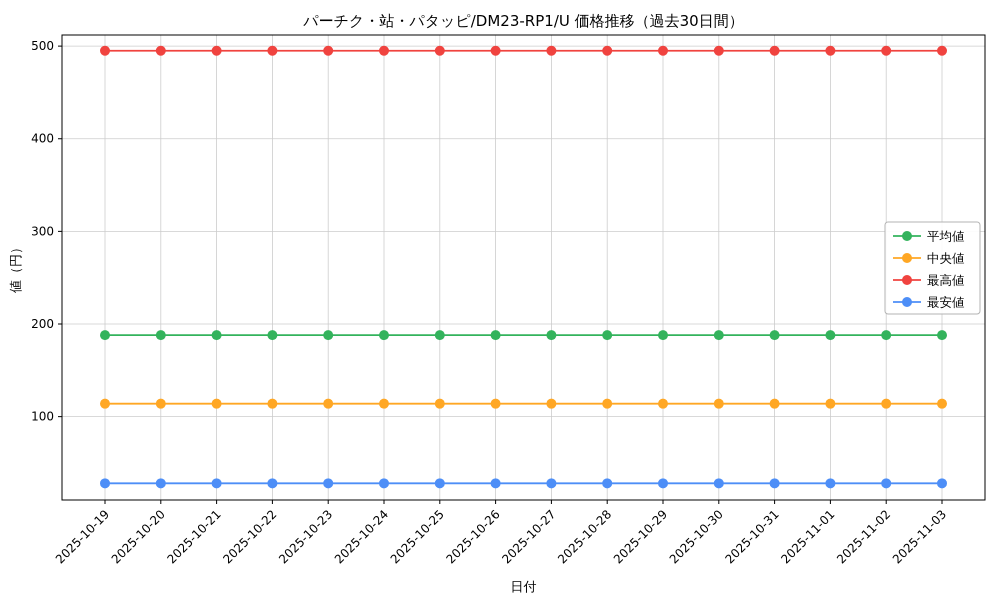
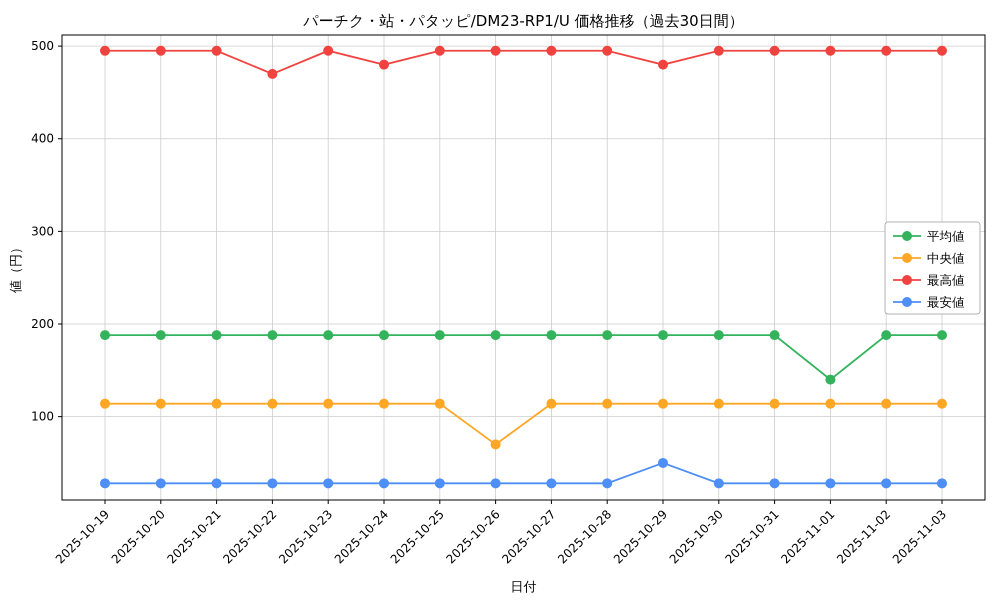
最高値/2025-10-22: 500 -> 470
最高値/2025-10-24: 500 -> 480
中央値/2025-10-26: 110 -> 70
最高値/2025-10-29: 500 -> 480
最安値/2025-10-29: 30 -> 50
平均値/2025-11-01: 190 -> 140
